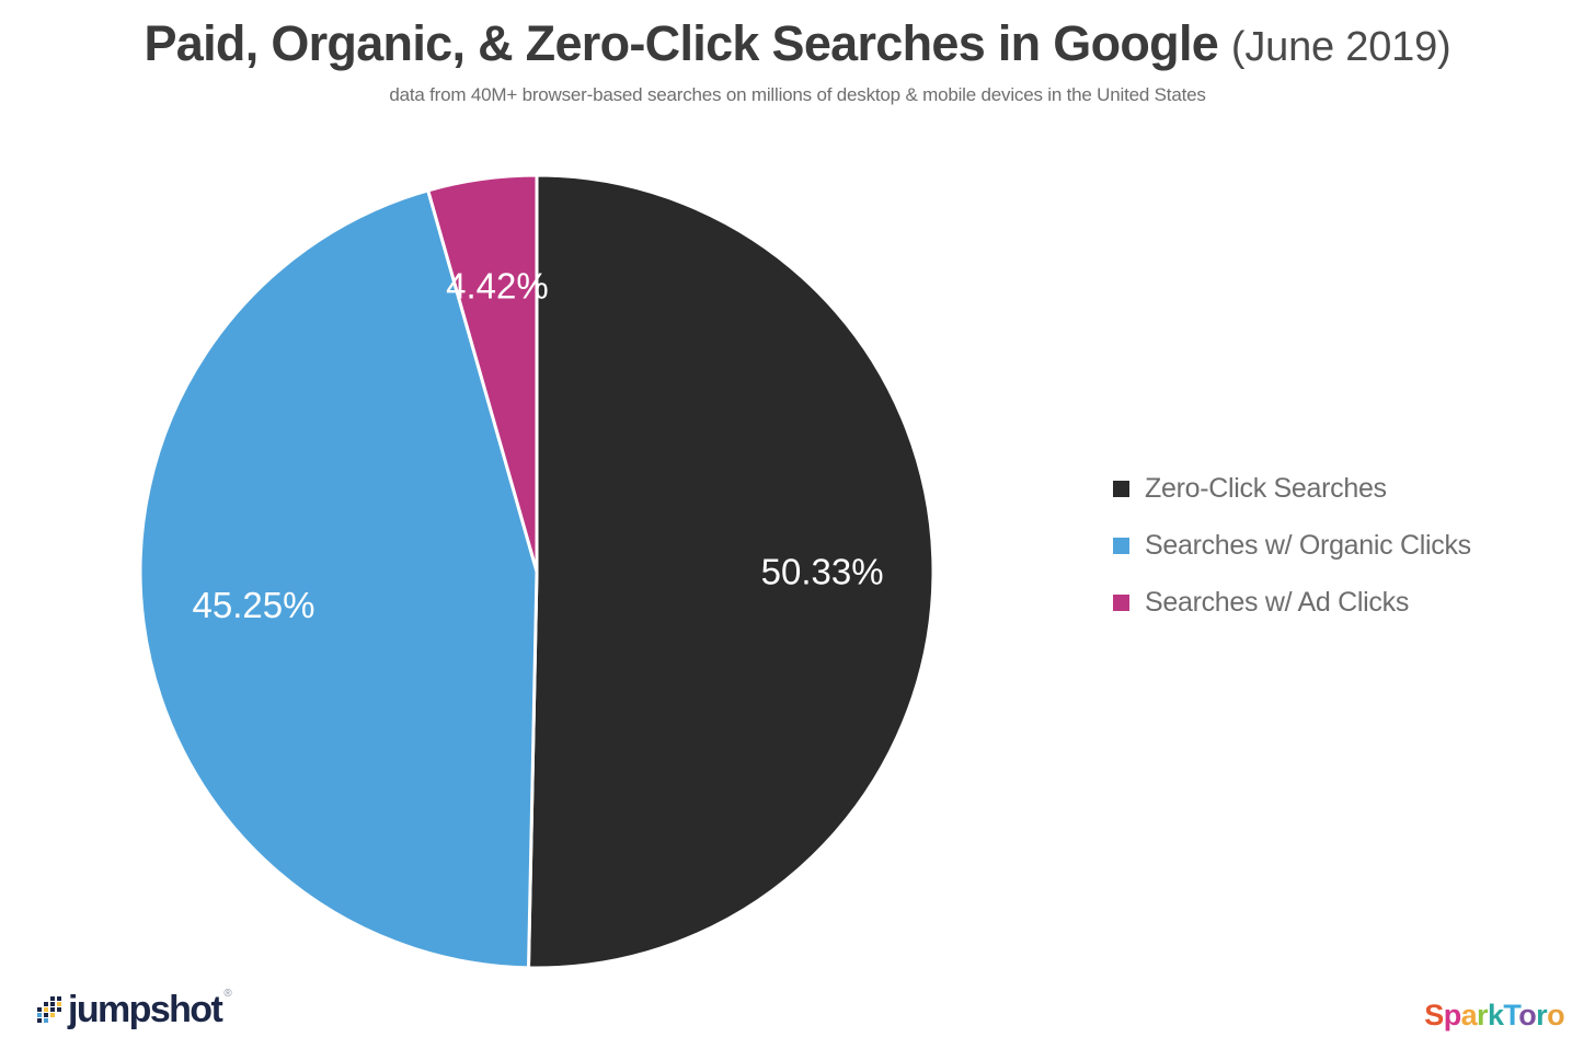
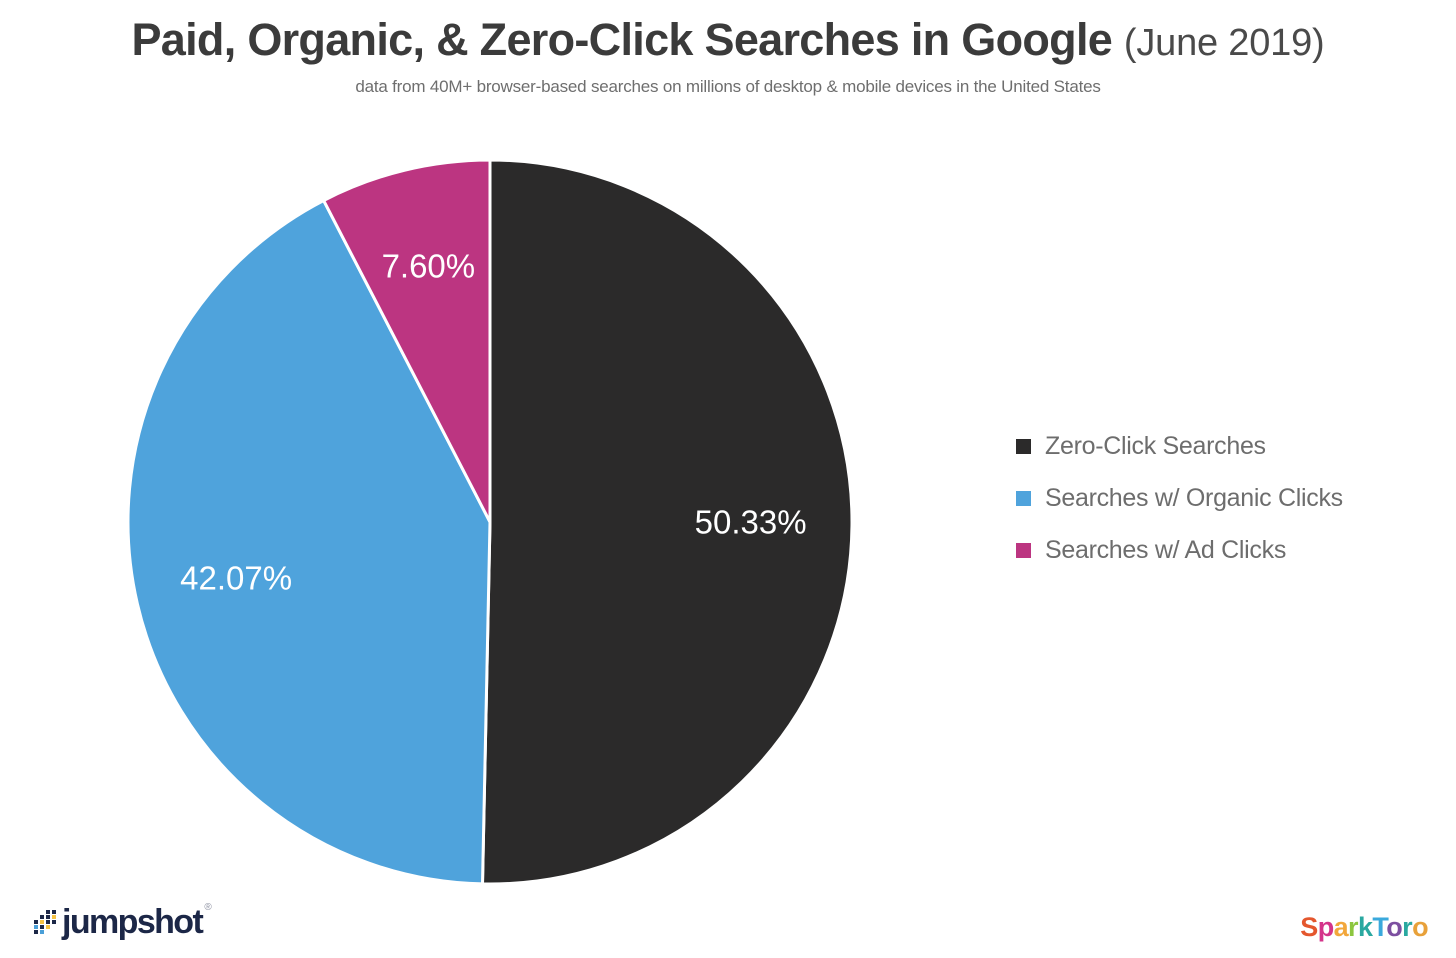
Searches w/ Organic Clicks: 45.25% -> 42.07%
Searches w/ Ad Clicks: 4.42% -> 7.60%
